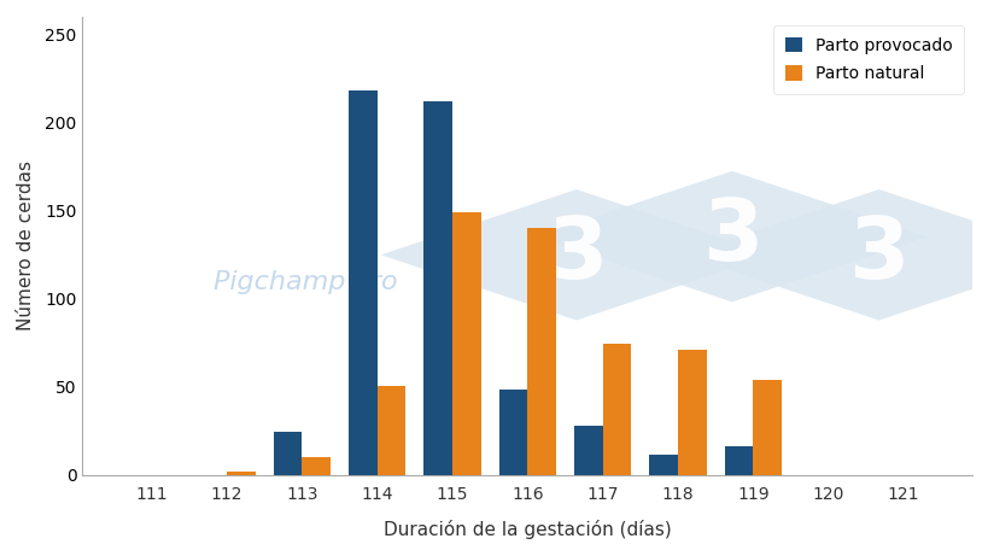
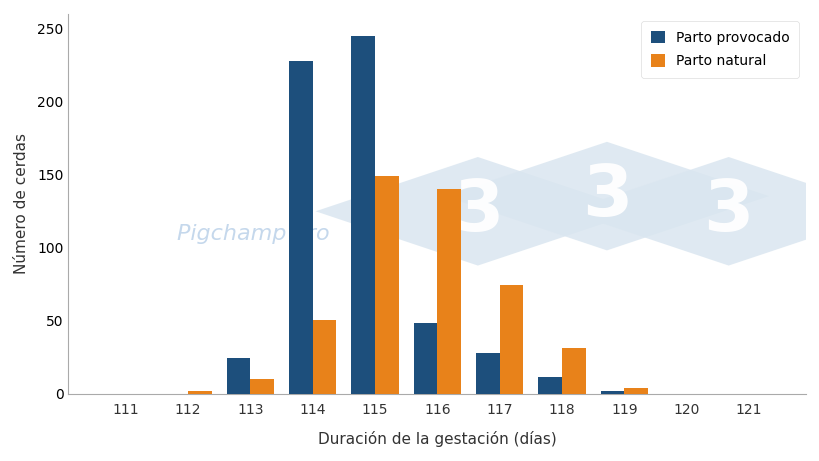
Parto provocado/114: 218 -> 228
Parto provocado/115: 212 -> 245
Parto natural/118: 71 -> 31
Parto provocado/119: 16 -> 2
Parto natural/119: 54 -> 4
